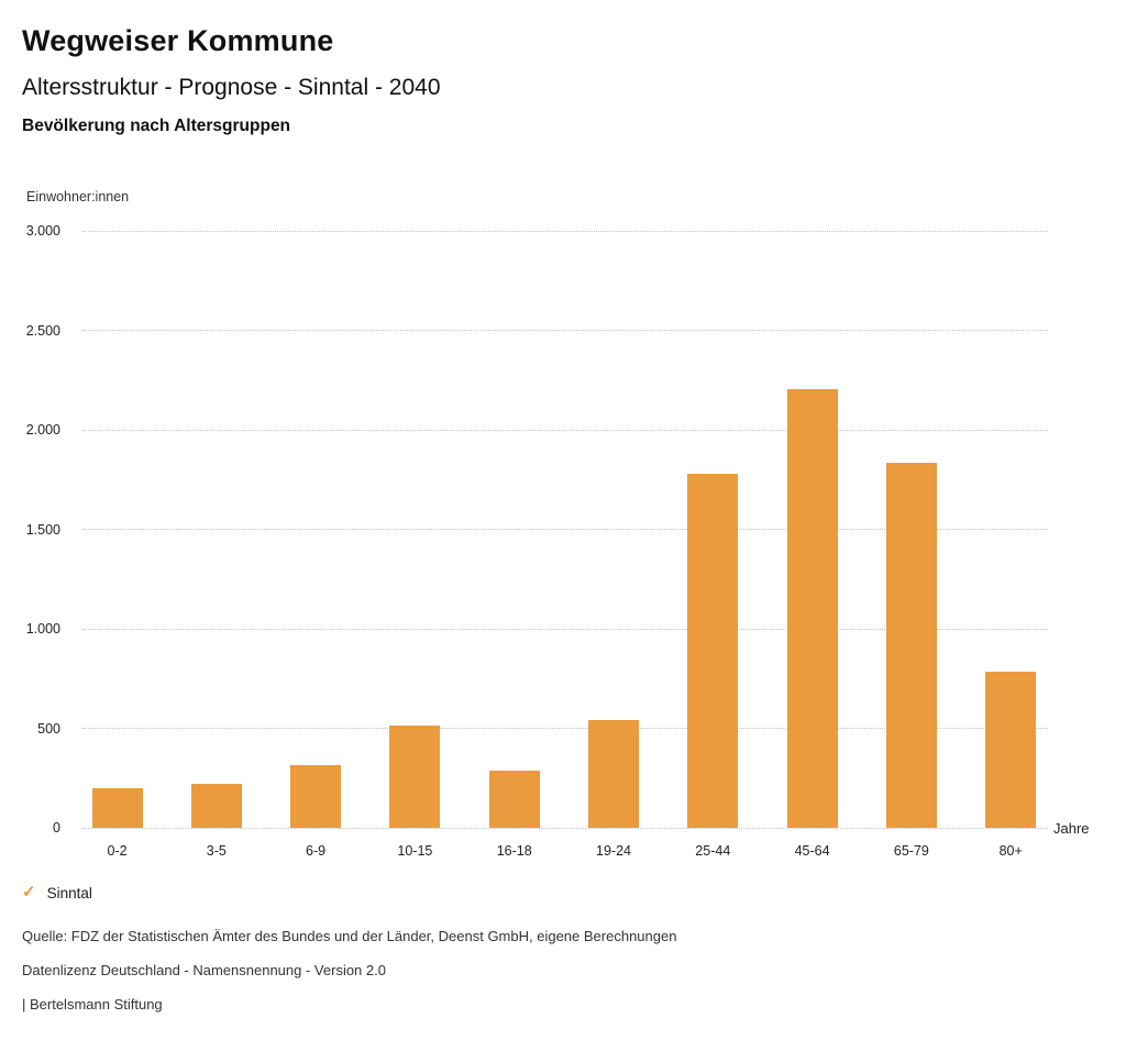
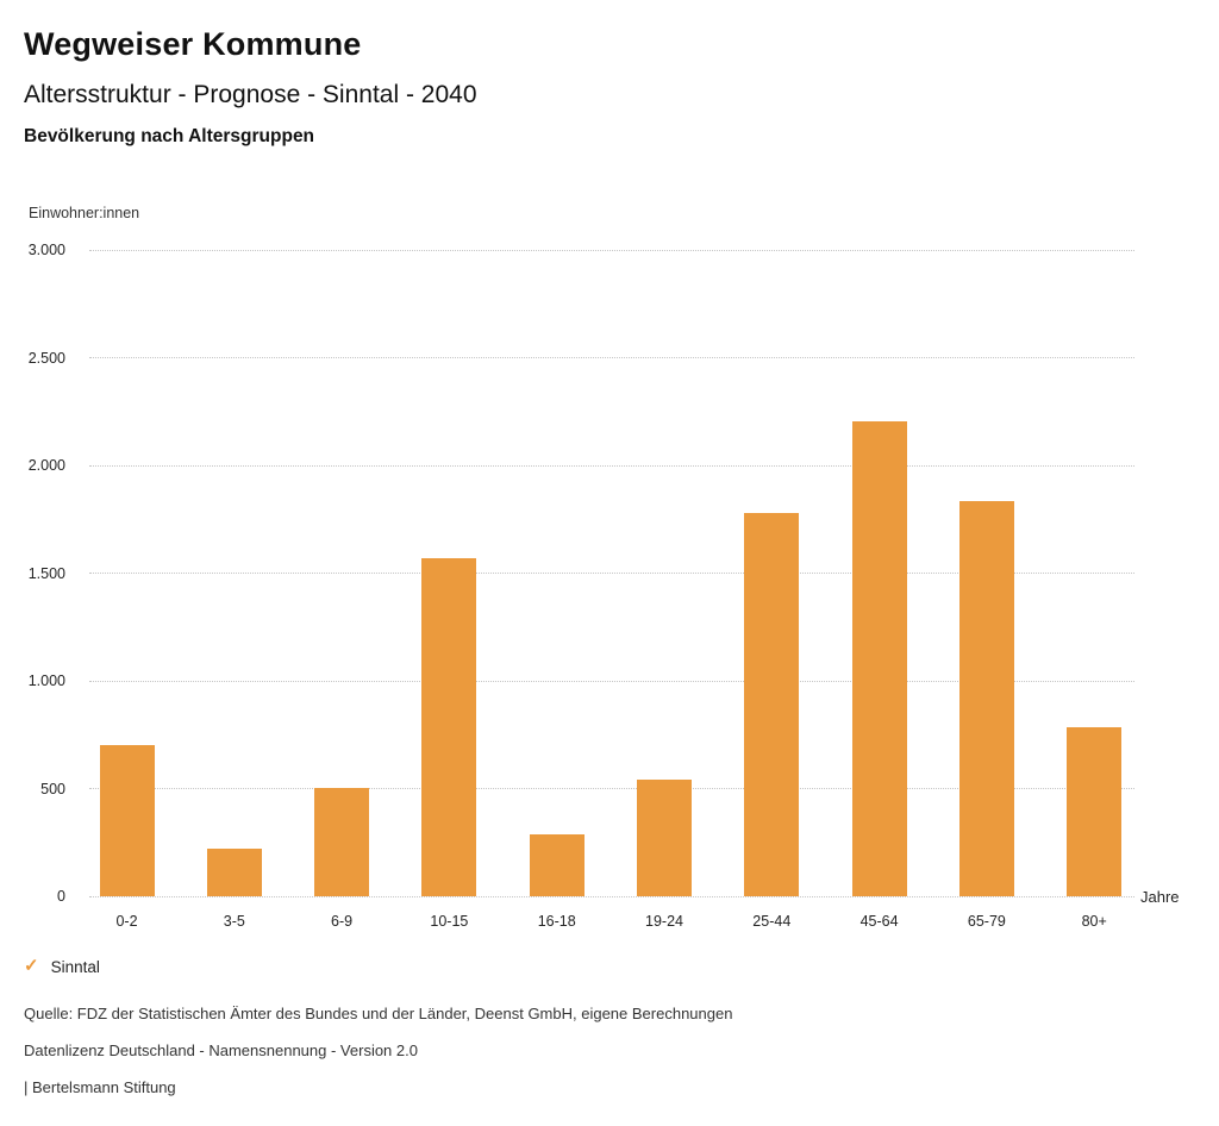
0-2: 200 -> 700
6-9: 320 -> 500
10-15: 520 -> 1570
